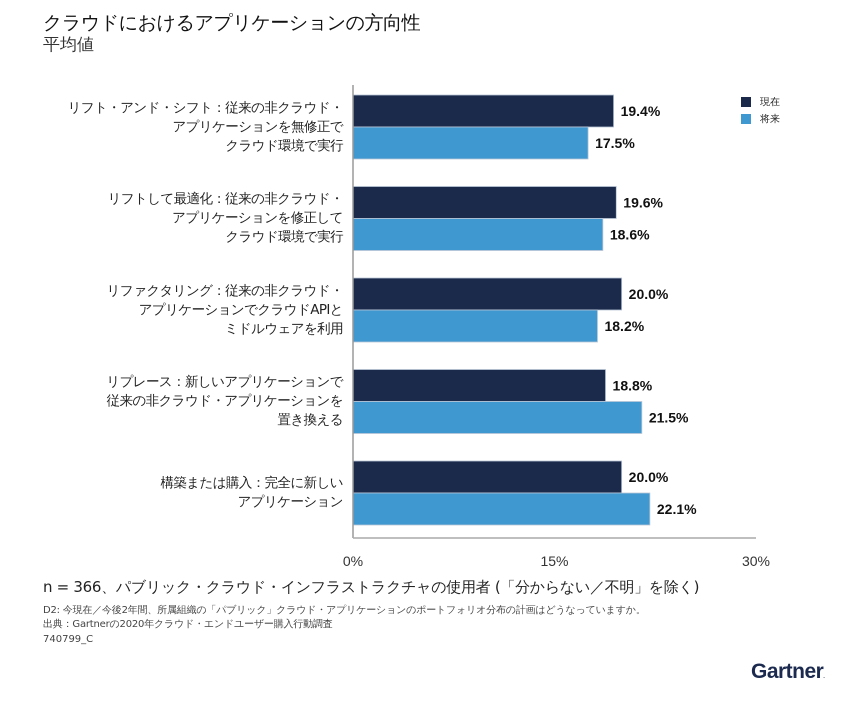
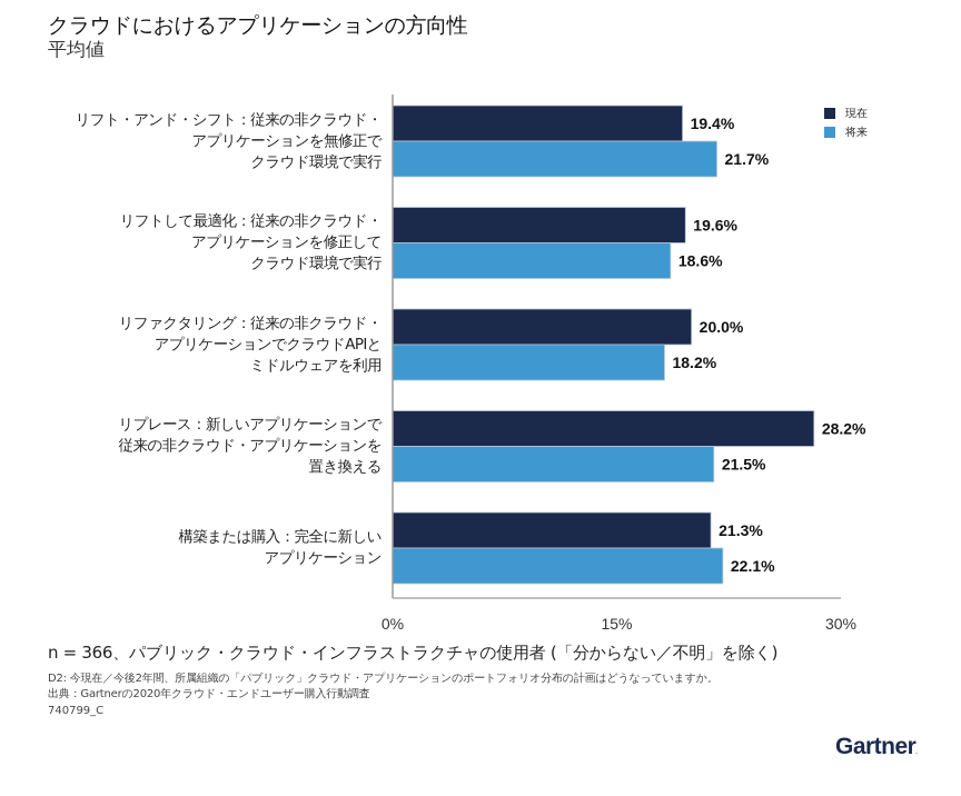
将来/リフト・アンド・シフト：従来の非クラウド・ アプリケーションを無修正で クラウド環境で実行: 17.5% -> 21.7%
現在/リプレース：新しいアプリケーションで 従来の非クラウド・アプリケーションを 置き換える: 18.8% -> 28.2%
現在/構築または購入：完全に新しい アプリケーション: 20.0% -> 21.3%
